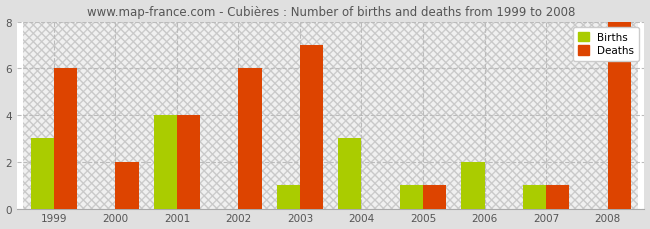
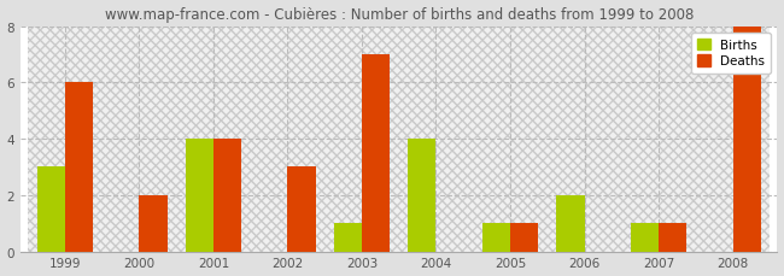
Deaths/2002: 6 -> 3
Births/2004: 3 -> 4
